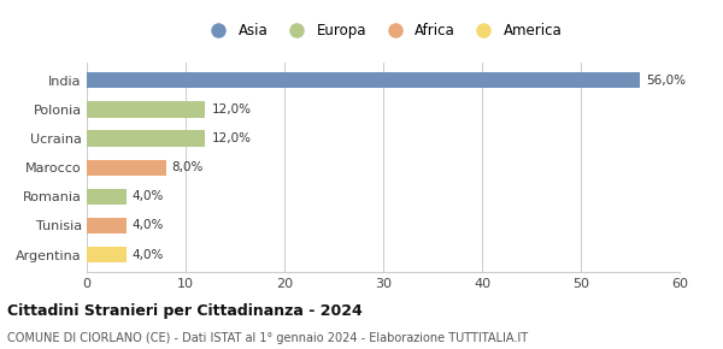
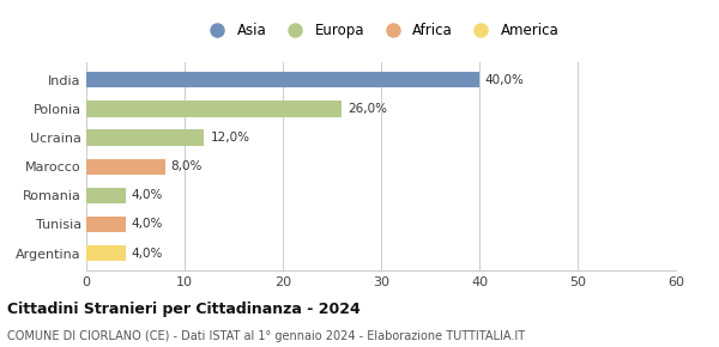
India: 56,0% -> 40,0%
Polonia: 12,0% -> 26,0%
